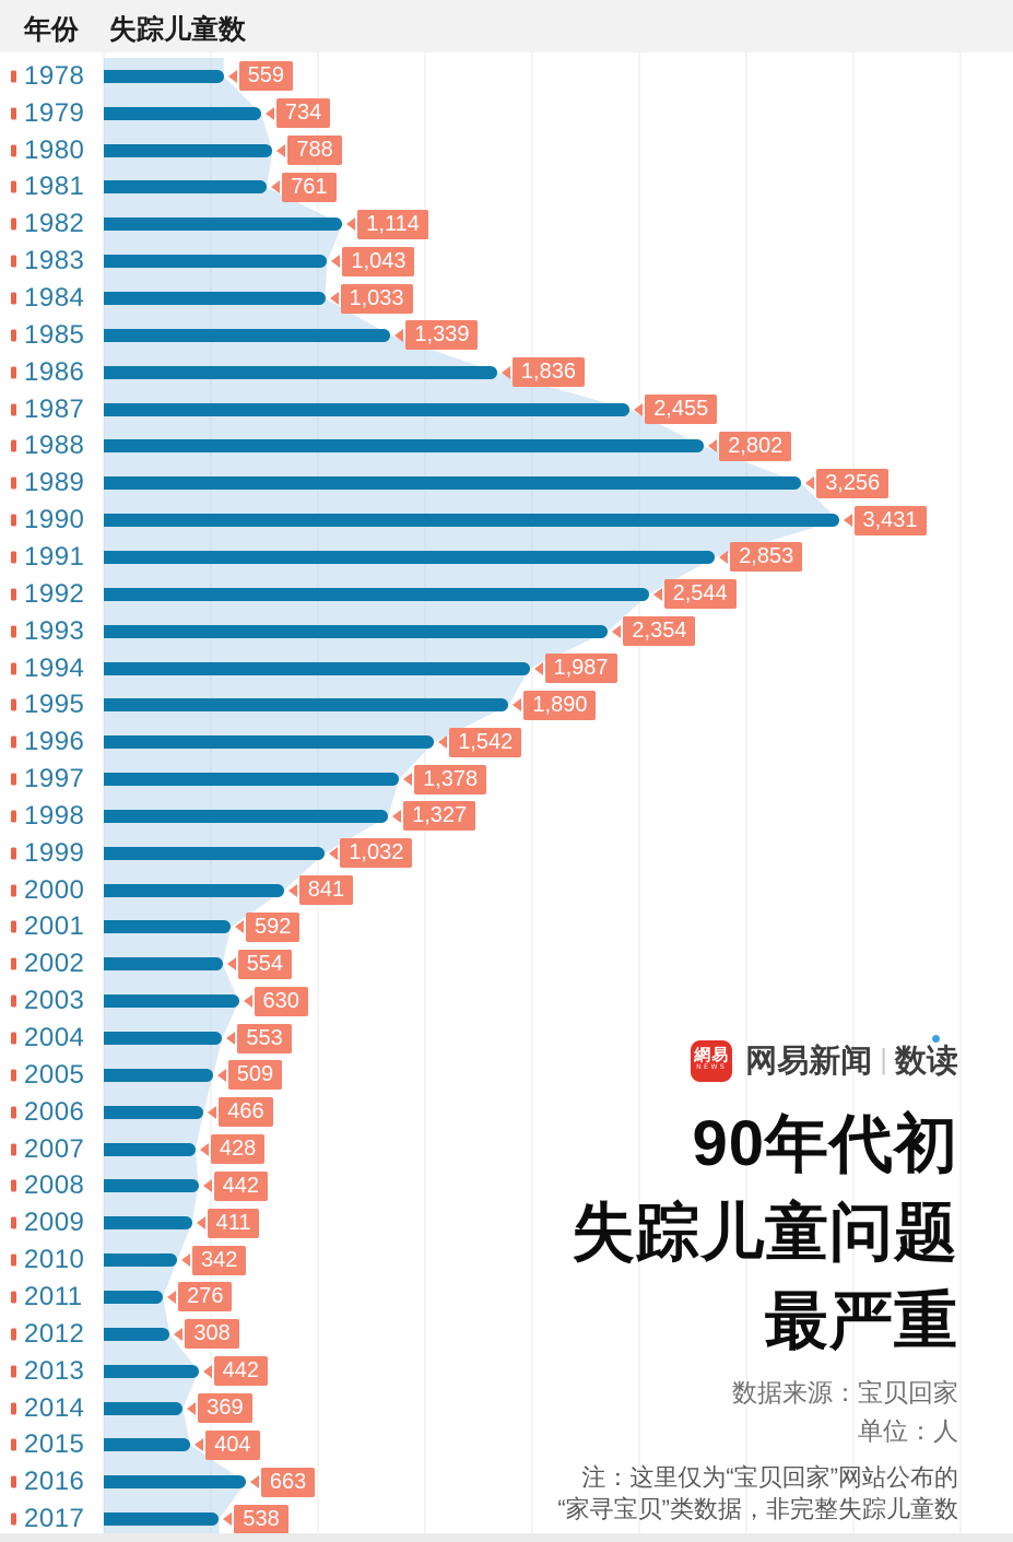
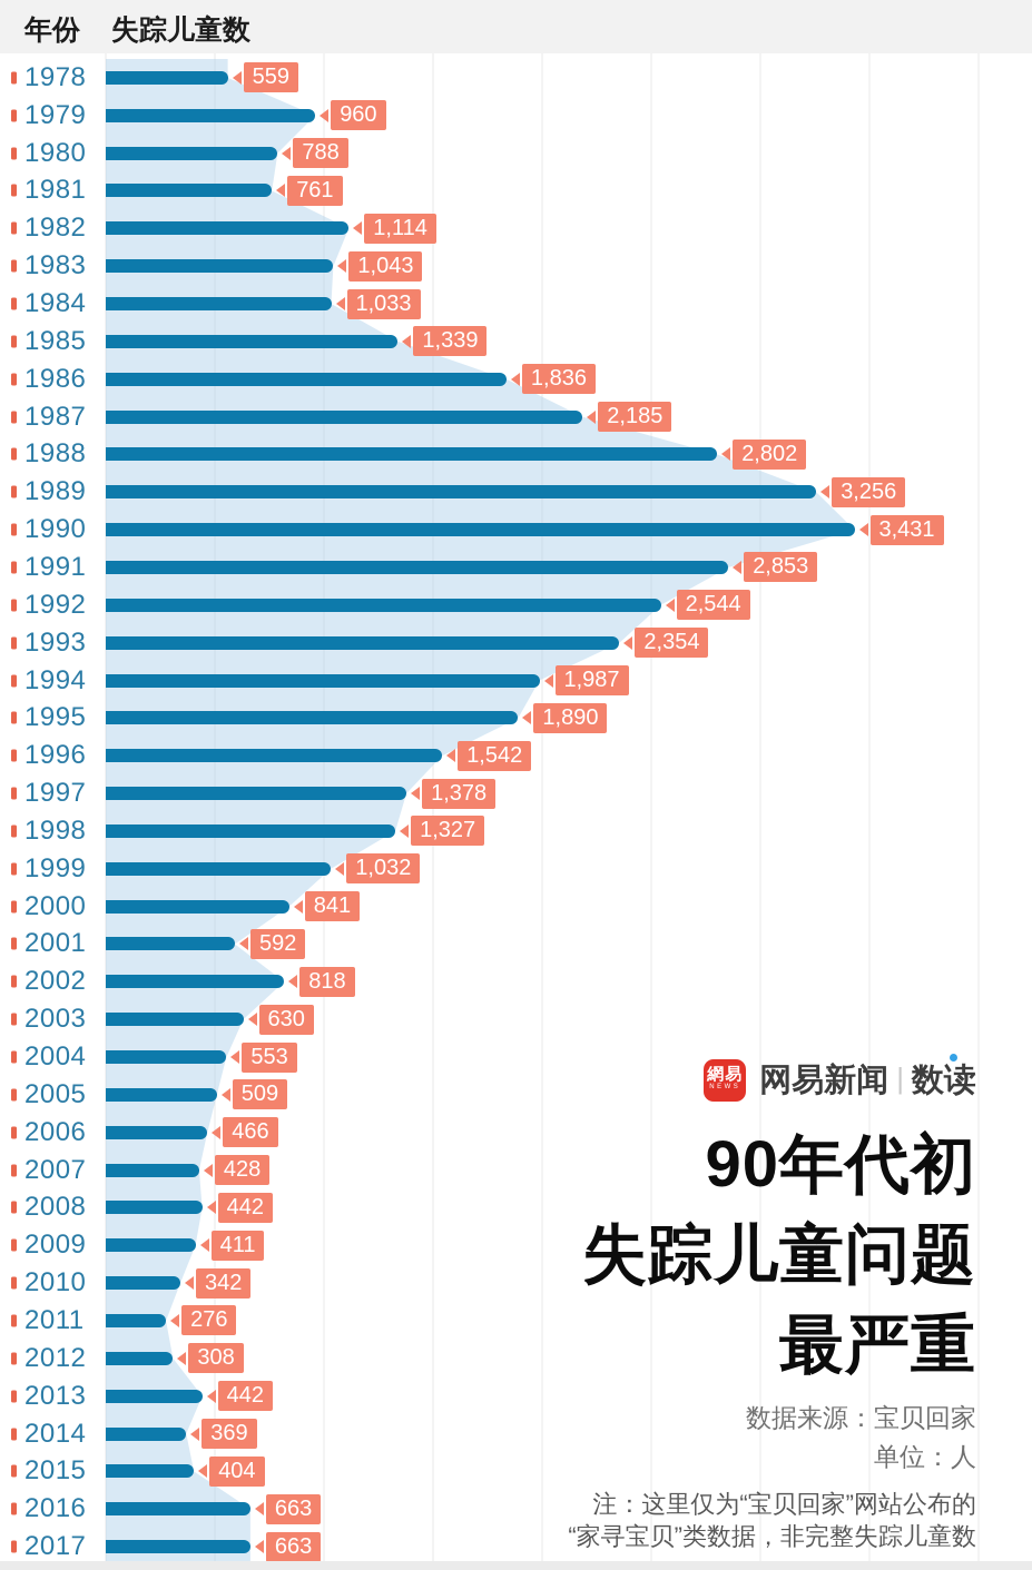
1979: 734 -> 960
1987: 2,455 -> 2,185
2002: 554 -> 818
2017: 538 -> 663
